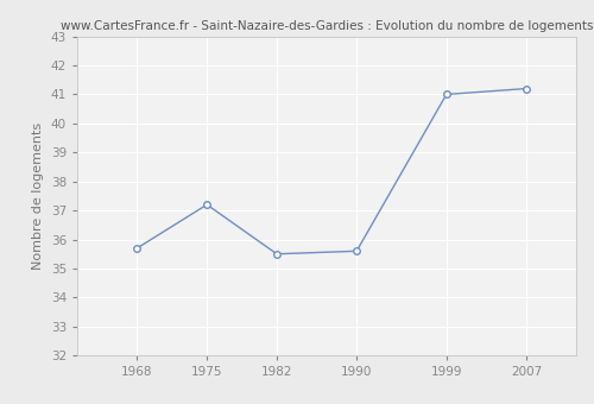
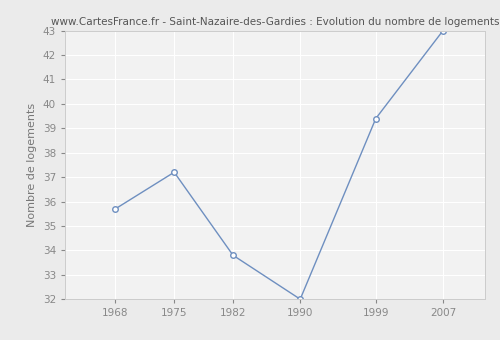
1982: 35.5 -> 33.8
1990: 35.6 -> 32.0
1999: 41.0 -> 39.4
2007: 41.2 -> 43.0
